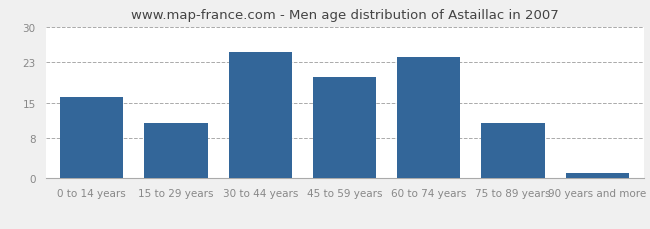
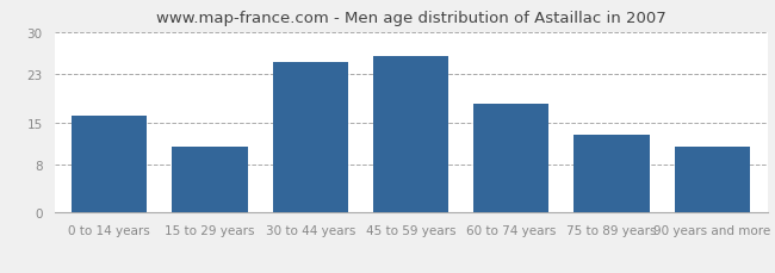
45 to 59 years: 20 -> 26
60 to 74 years: 24 -> 18
75 to 89 years: 11 -> 13
90 years and more: 1 -> 11
